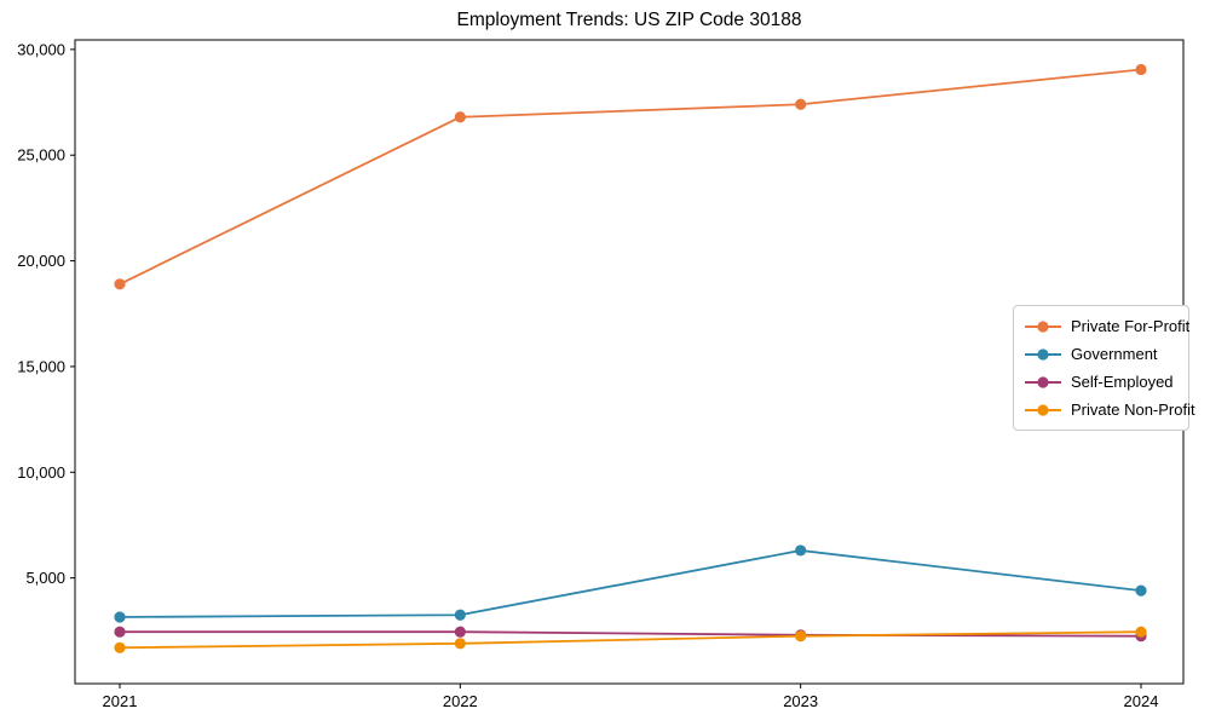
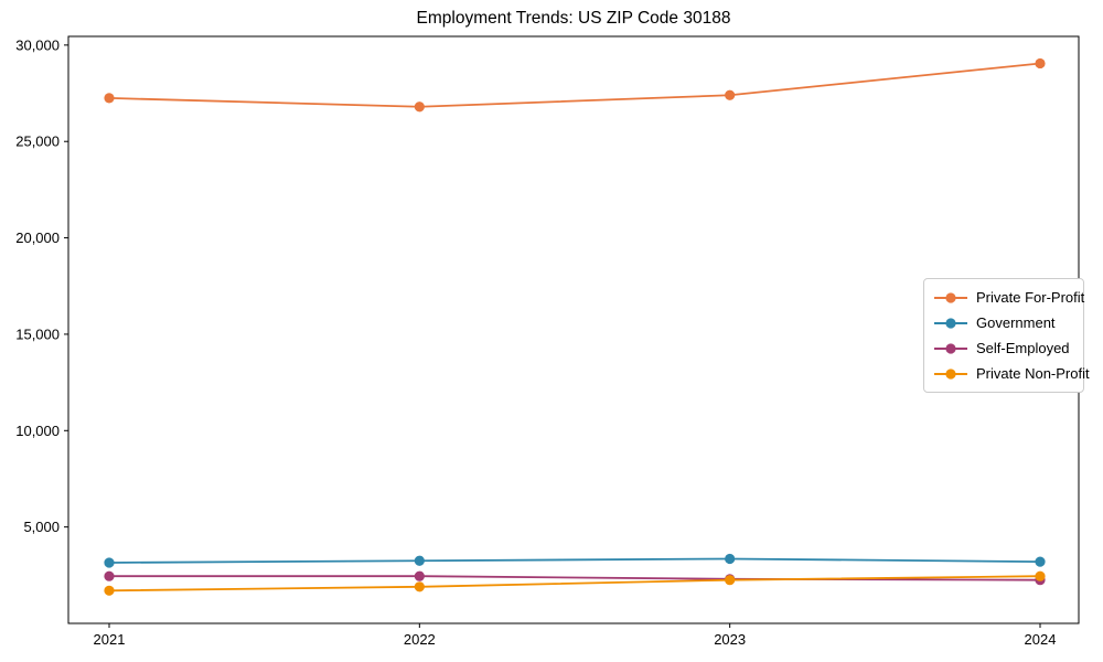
Private For-Profit/2021: 18900 -> 27200
Government/2023: 6300 -> 3400
Government/2024: 4400 -> 3200
